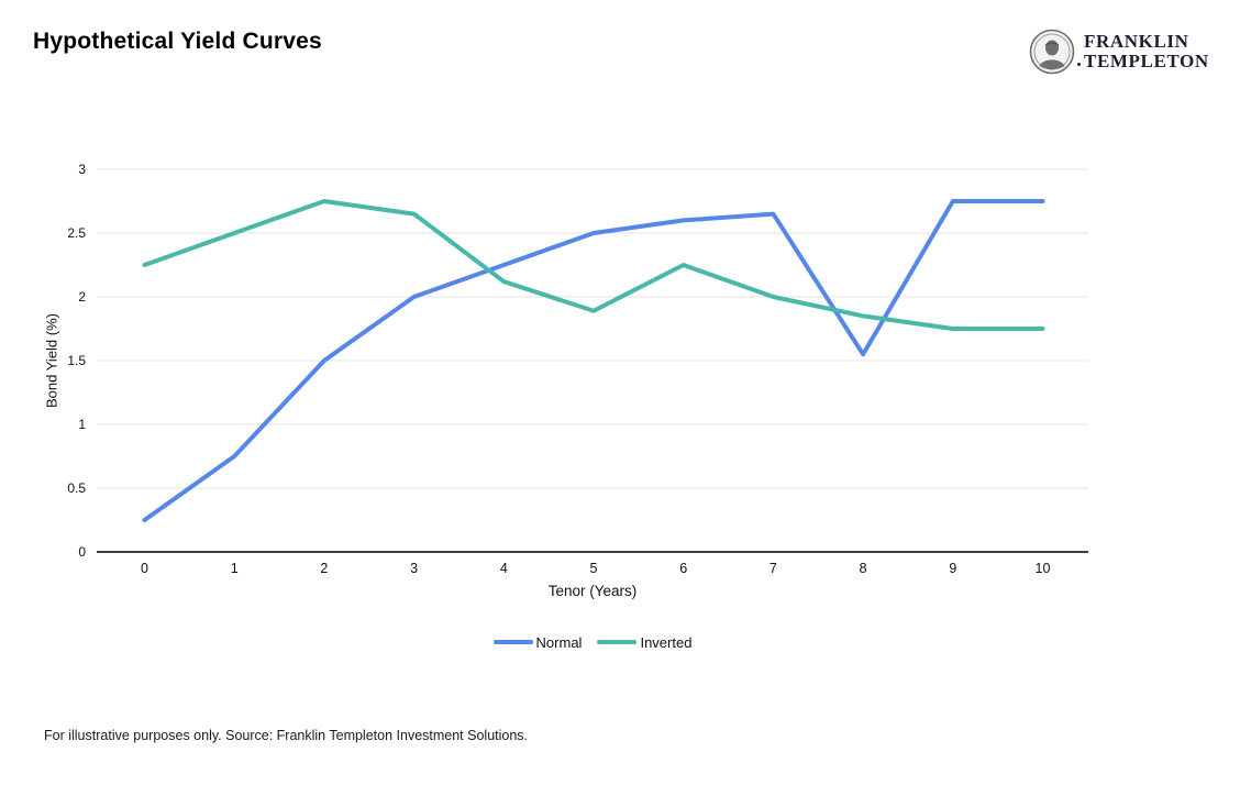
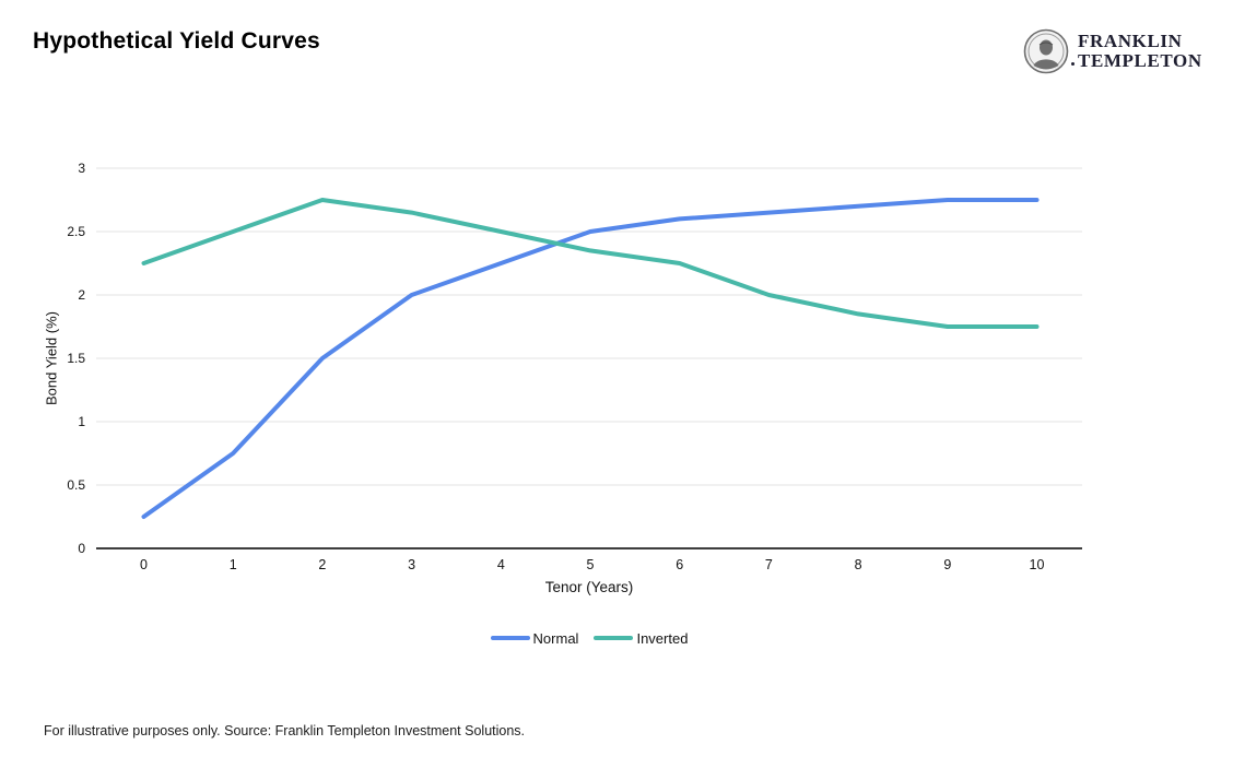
Inverted/4: 2.12 -> 2.50
Inverted/5: 1.89 -> 2.35
Normal/8: 1.55 -> 2.70
